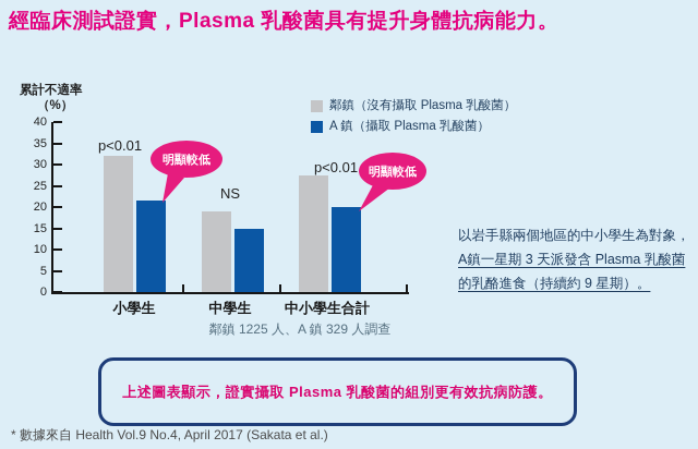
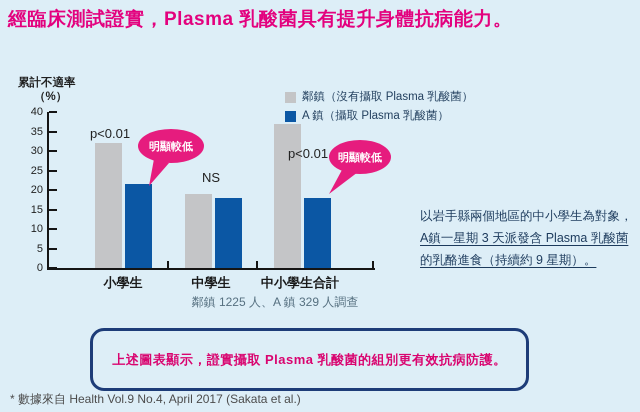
A 鎮（攝取 Plasma 乳酸菌）/中學生: 15 -> 18
鄰鎮（沒有攝取 Plasma 乳酸菌）/中小學生合計: 28 -> 37
A 鎮（攝取 Plasma 乳酸菌）/中小學生合計: 20 -> 18
